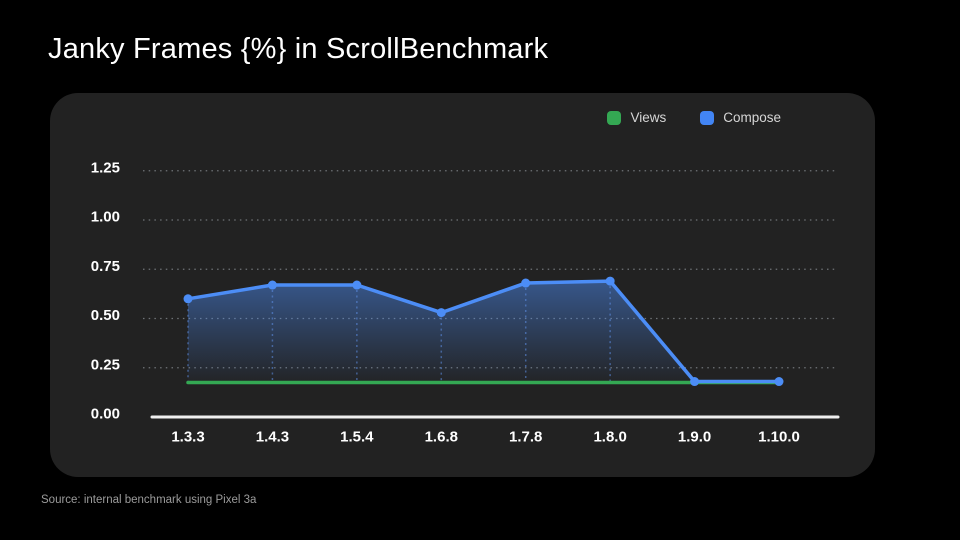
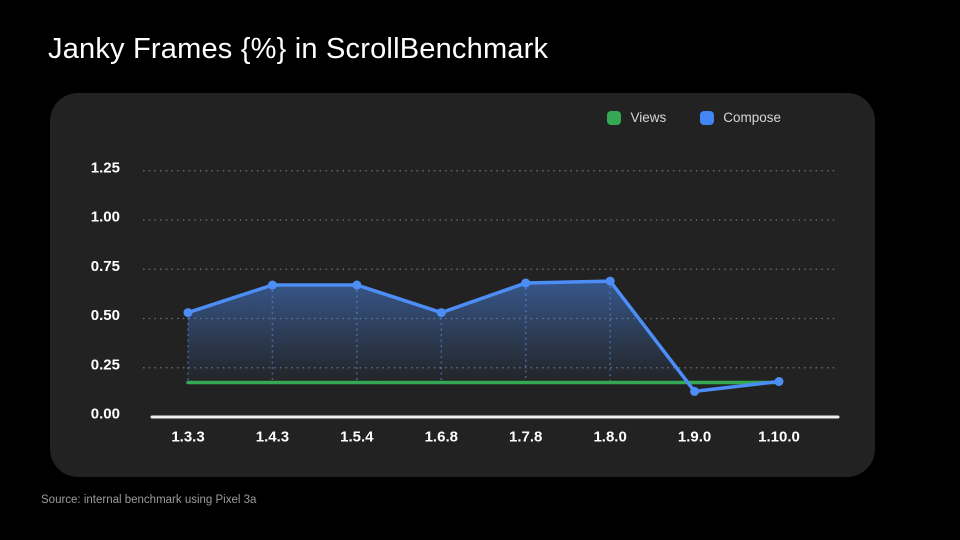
Compose/1.3.3: 0.60 -> 0.53
Views/1.9.0: 0.17 -> 0.29
Compose/1.9.0: 0.18 -> 0.13
